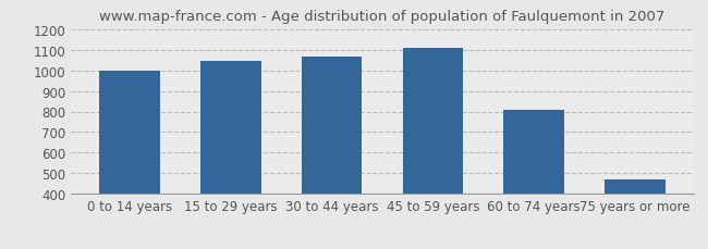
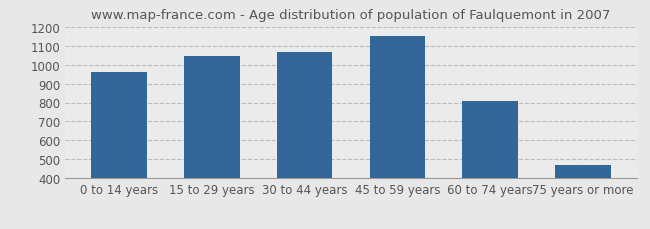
0 to 14 years: 1000 -> 960
45 to 59 years: 1110 -> 1150
